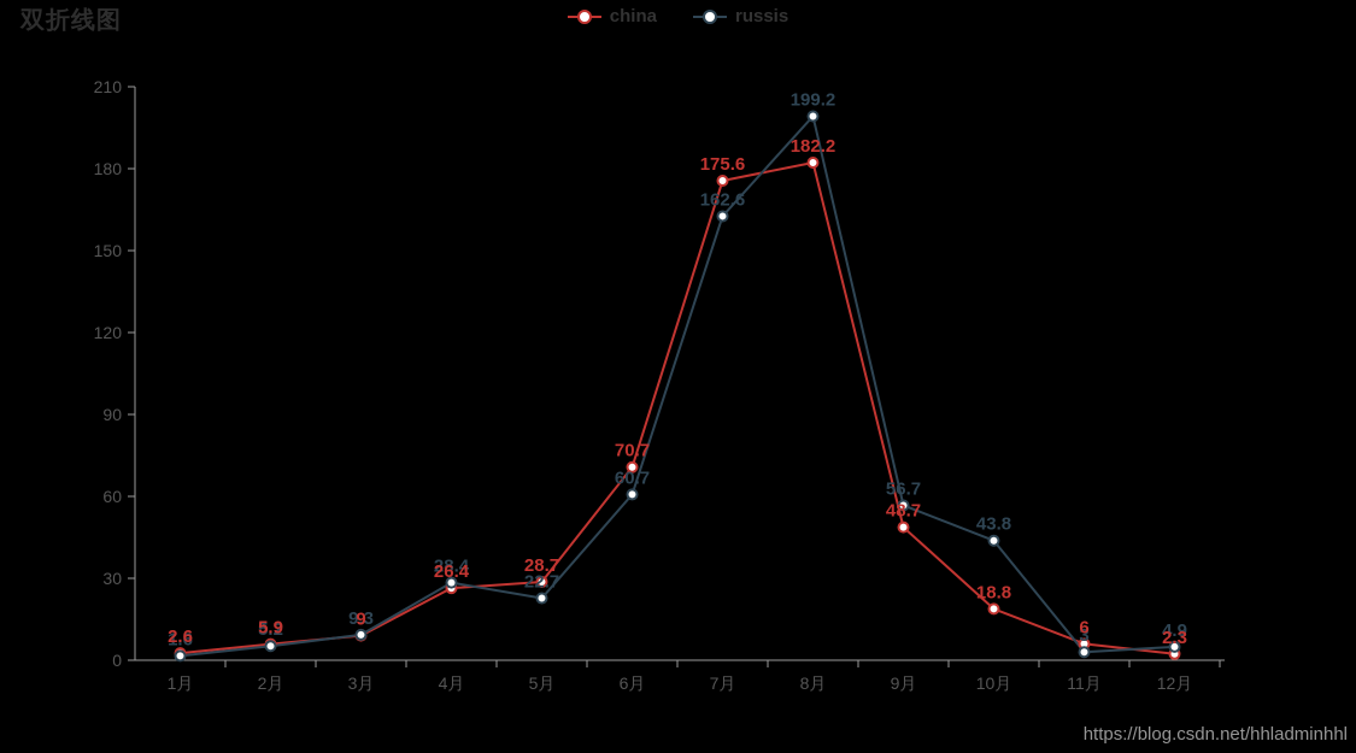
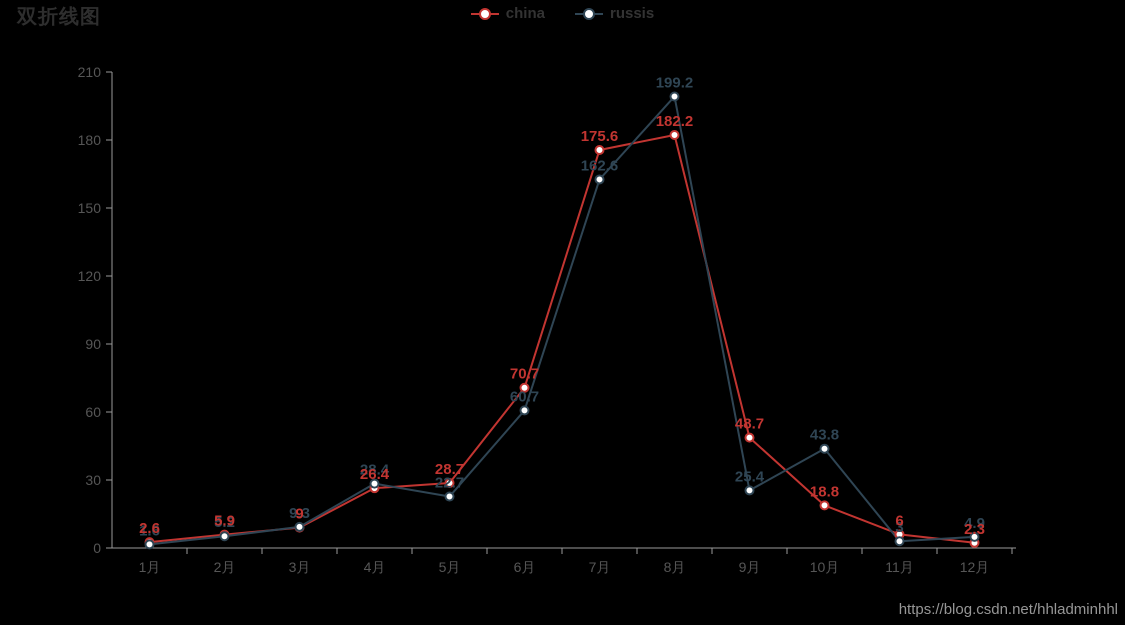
russis/9月: 56.7 -> 25.4
